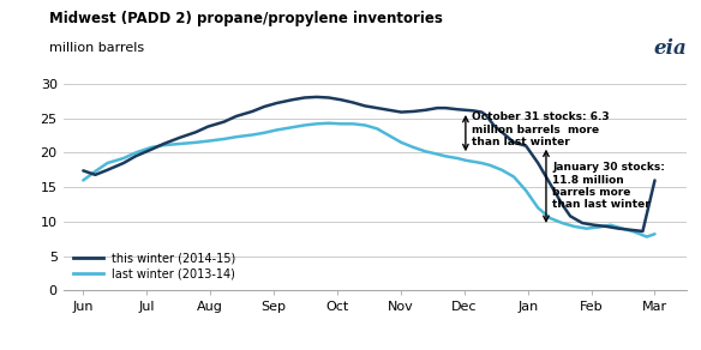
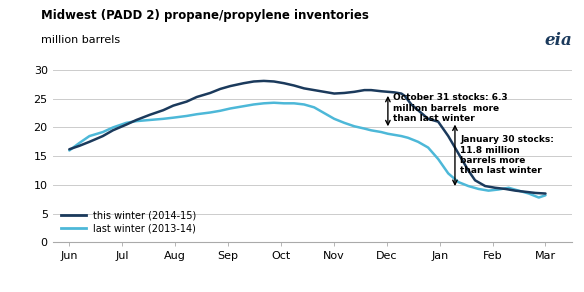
this winter (2014-15)/Jun: 17.4 -> 16.2
this winter (2014-15)/Mar: 16.0 -> 8.5
